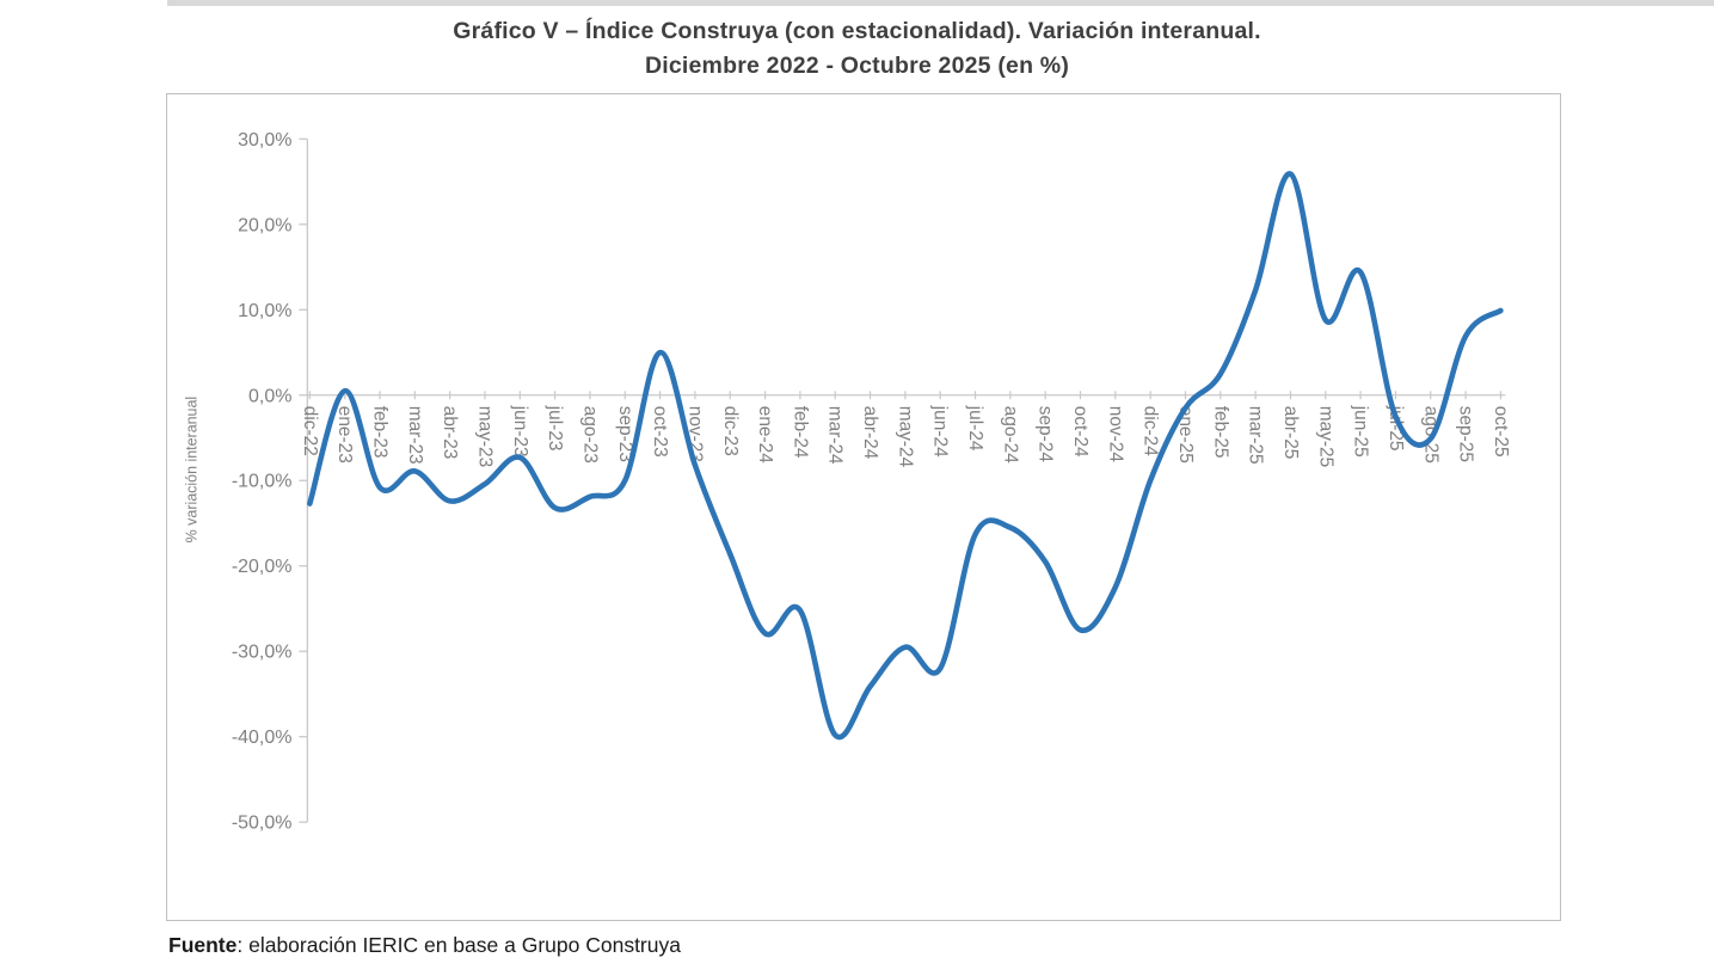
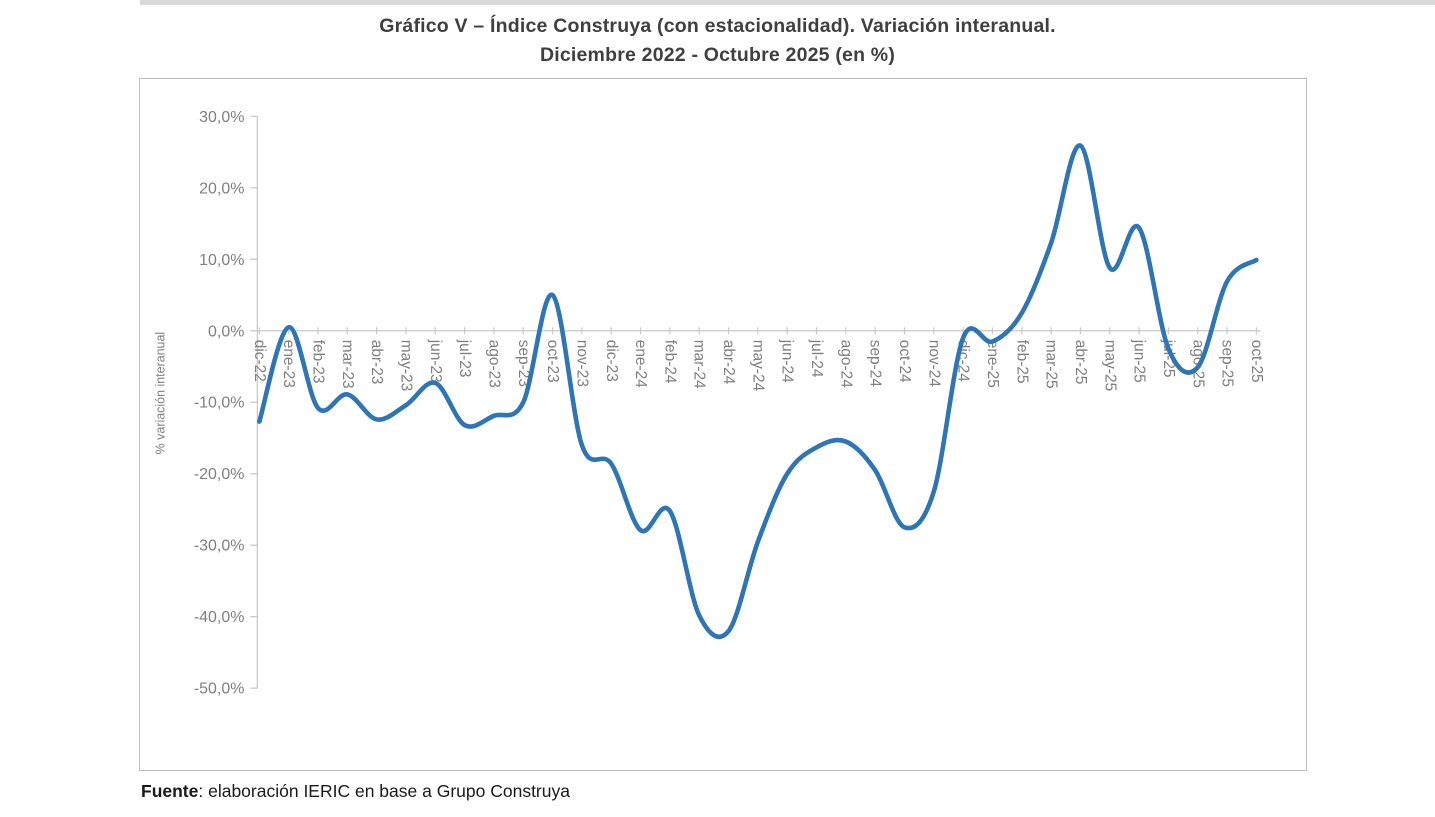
nov-23: -8% -> -16%
abr-24: -34% -> -42%
jun-24: -32% -> -20%
dic-24: -10% -> -1%
